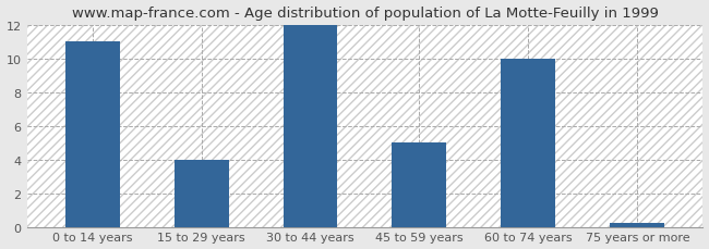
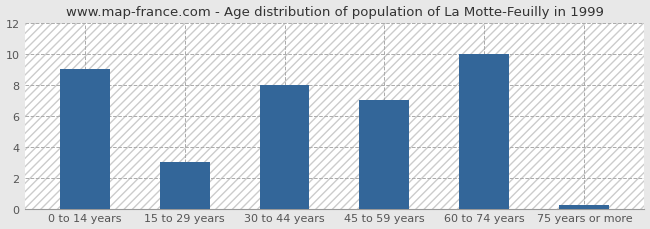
0 to 14 years: 11.0 -> 9.0
15 to 29 years: 4.0 -> 3.0
30 to 44 years: 12.0 -> 8.0
45 to 59 years: 5.0 -> 7.0
